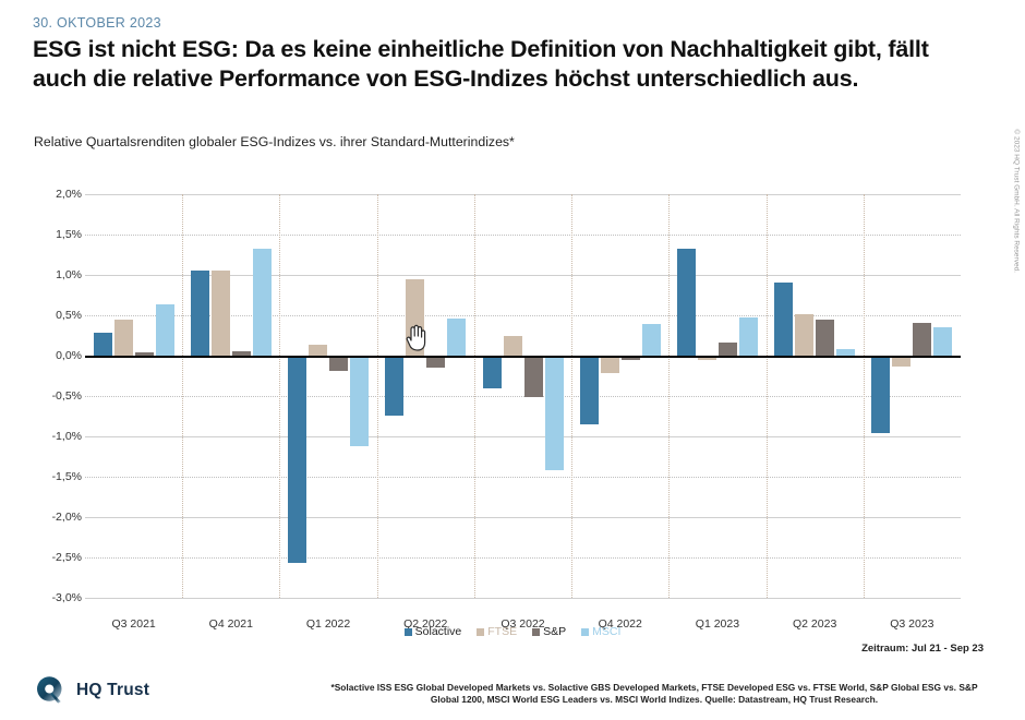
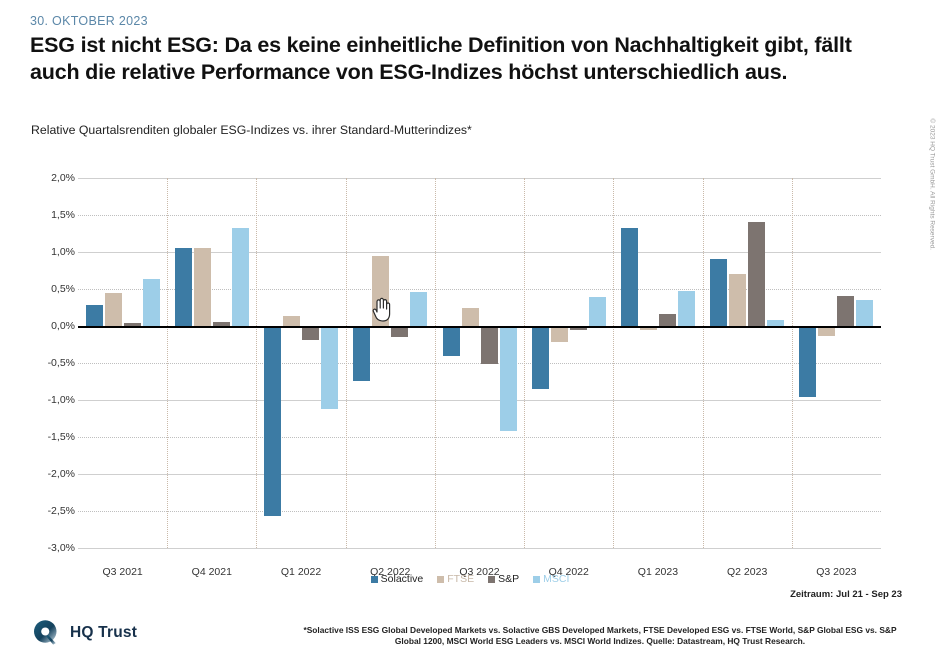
FTSE/Q2 2023: 0,5% -> 0,7%
S&P/Q2 2023: 0,4% -> 1,4%
